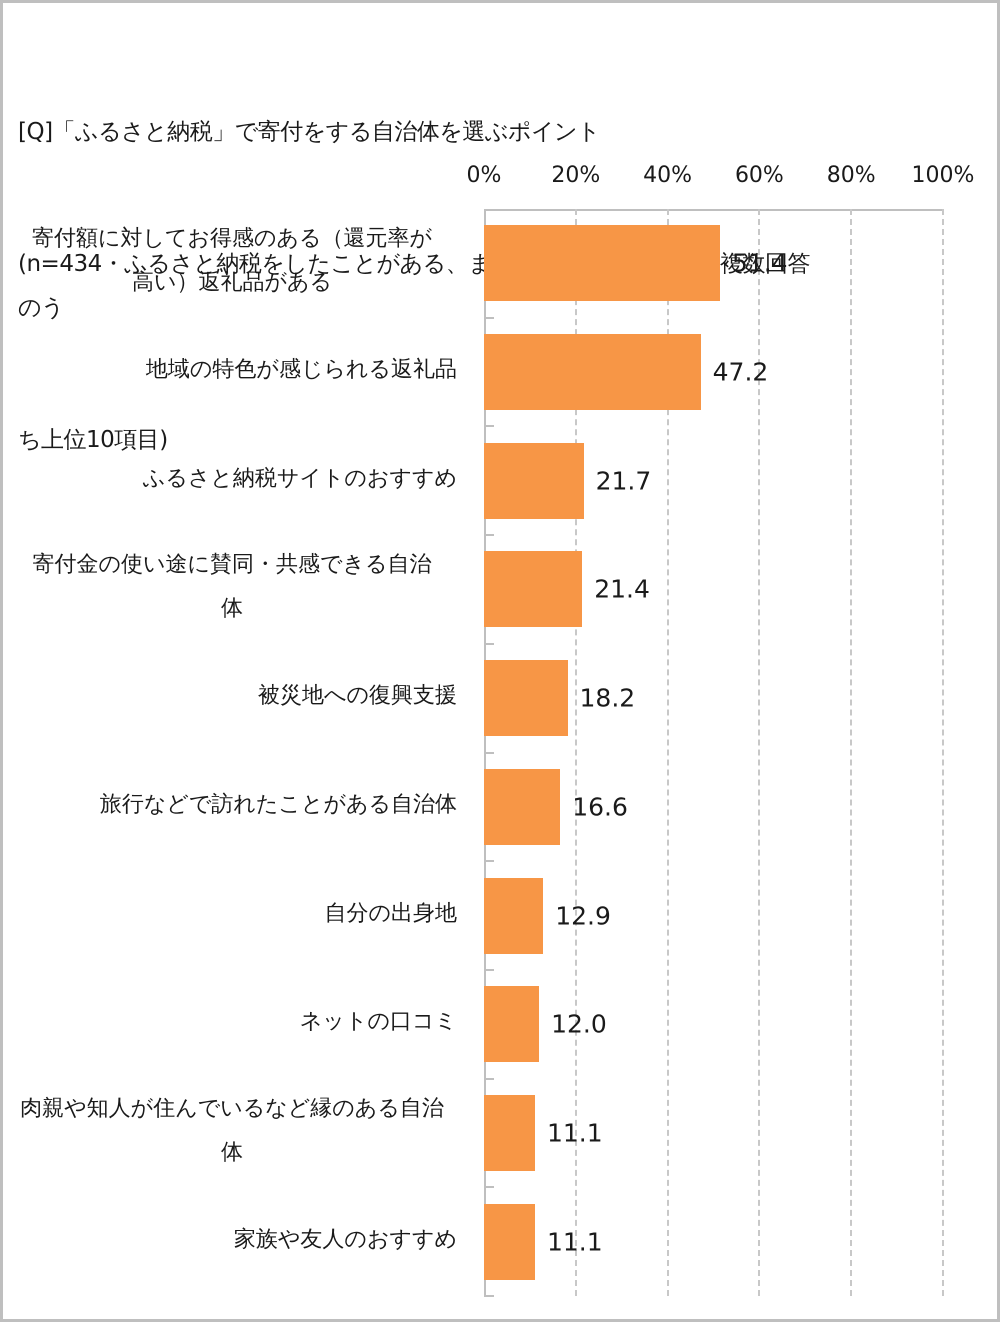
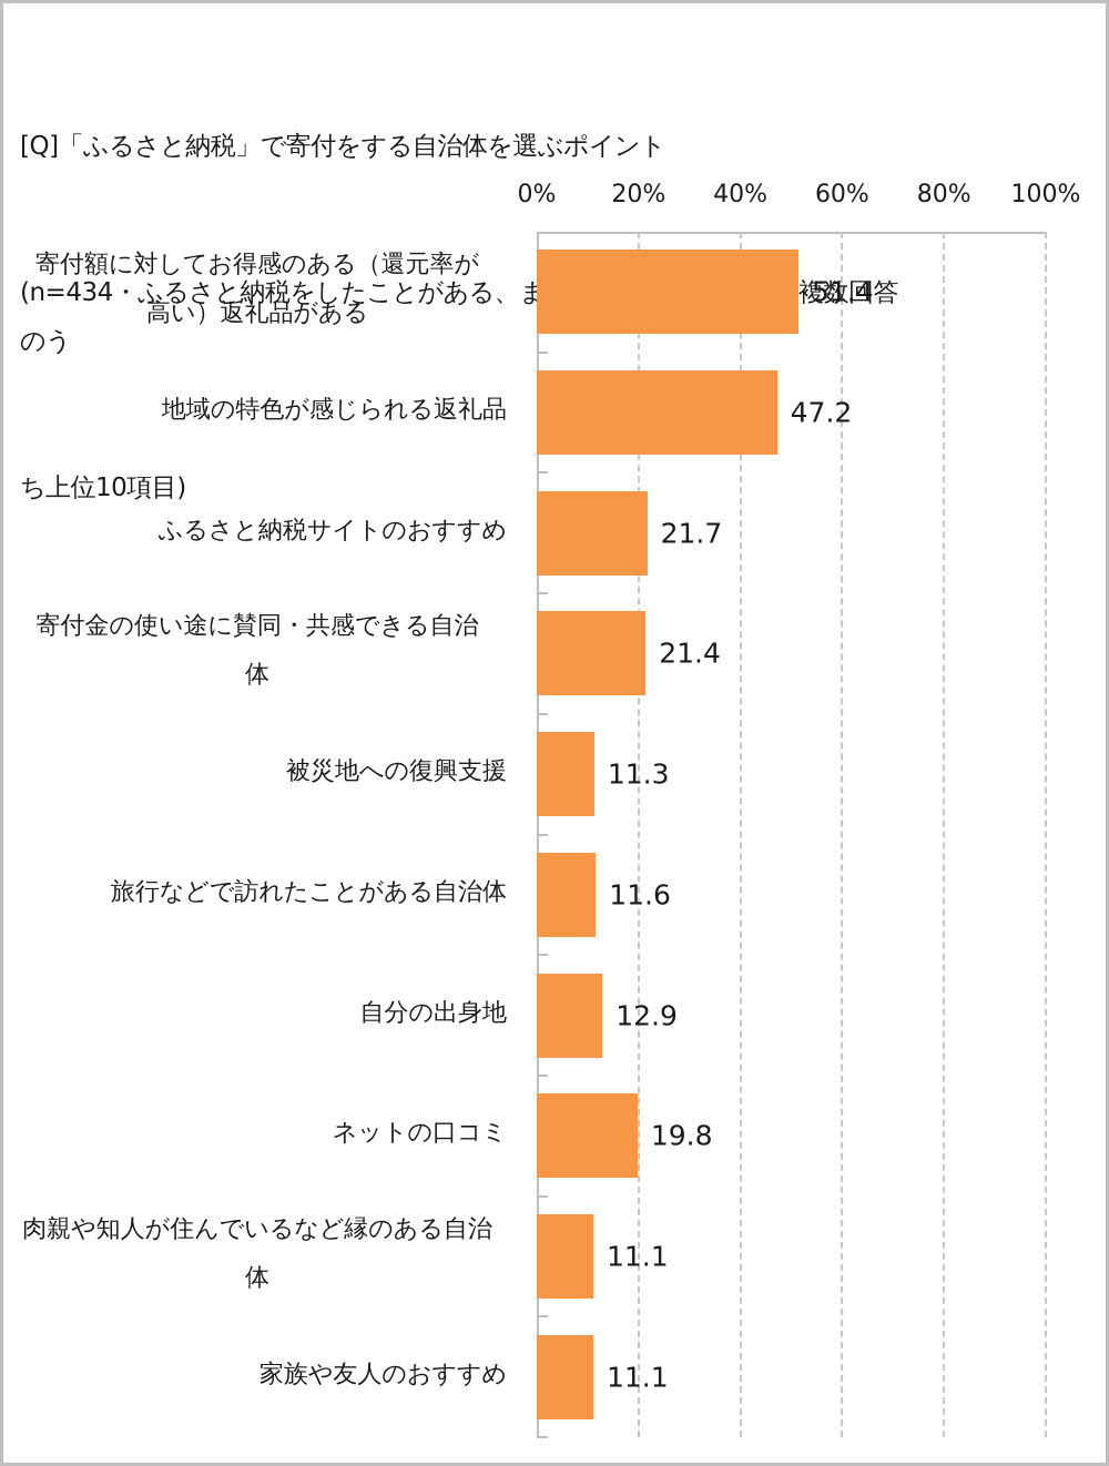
被災地への復興支援: 18.2 -> 11.3
旅行などで訪れたことがある自治体: 16.6 -> 11.6
ネットの口コミ: 12.0 -> 19.8
